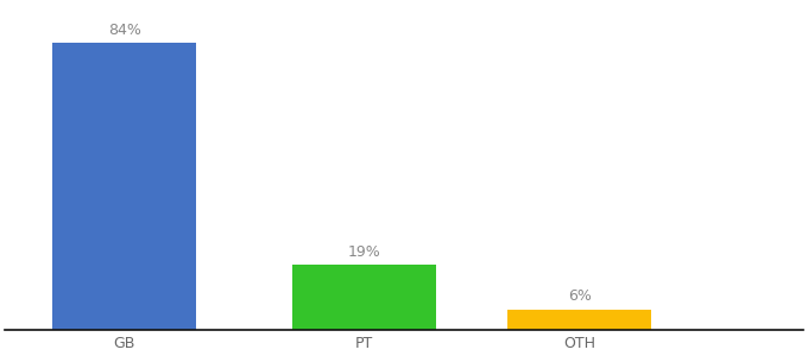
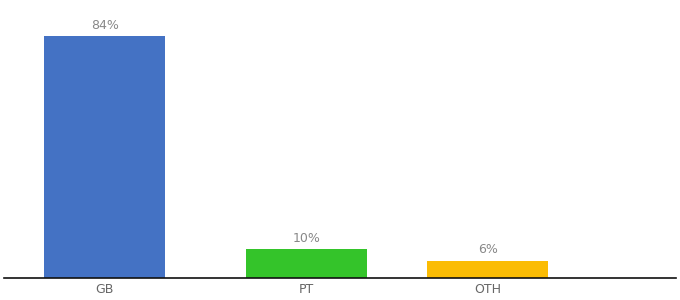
PT: 19% -> 10%
